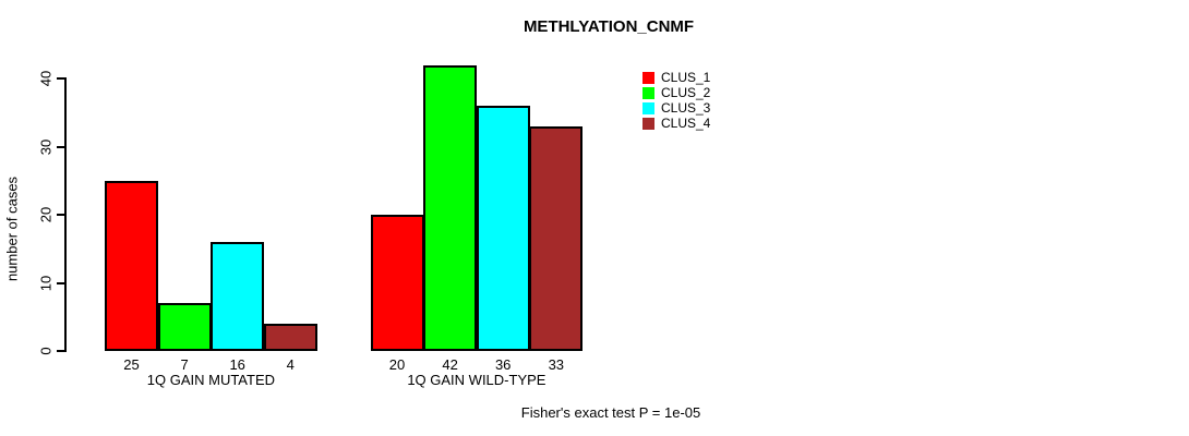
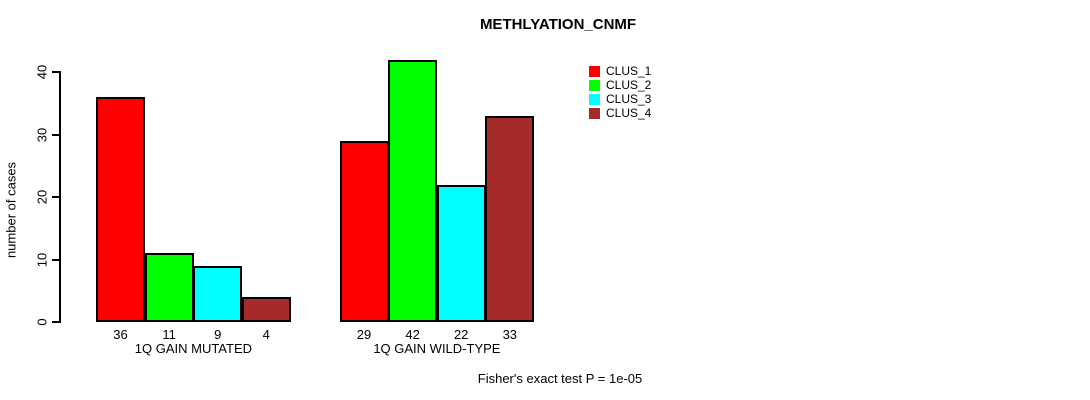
CLUS_1/1Q GAIN MUTATED: 25 -> 36
CLUS_2/1Q GAIN MUTATED: 7 -> 11
CLUS_3/1Q GAIN MUTATED: 16 -> 9
CLUS_1/1Q GAIN WILD-TYPE: 20 -> 29
CLUS_3/1Q GAIN WILD-TYPE: 36 -> 22
